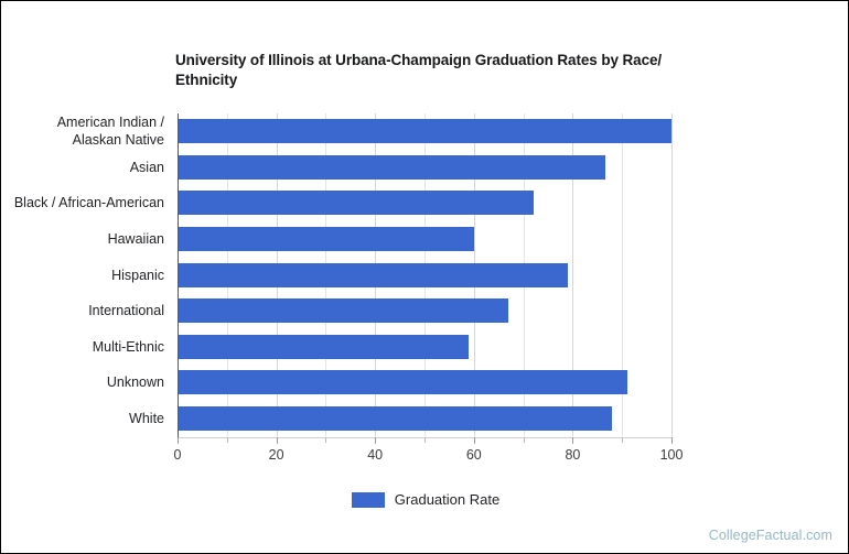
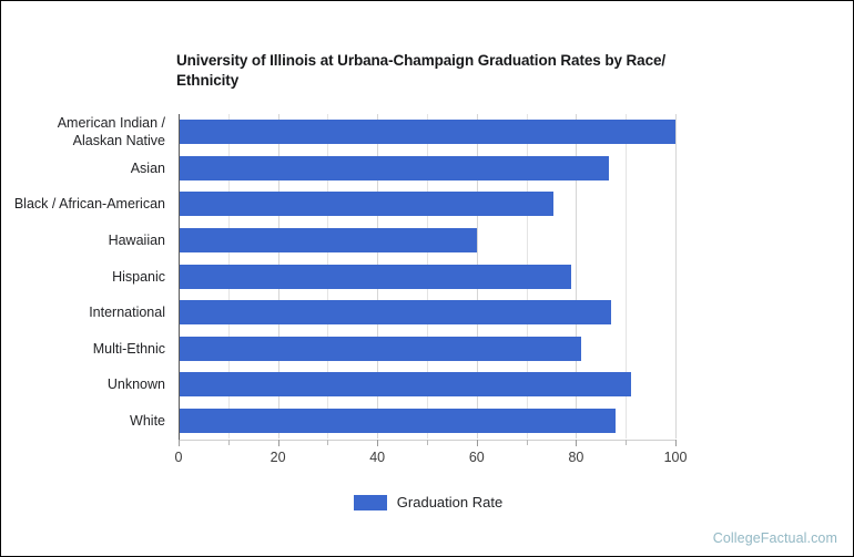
Black / African-American: 72 -> 76
International: 67 -> 87
Multi-Ethnic: 59 -> 81
